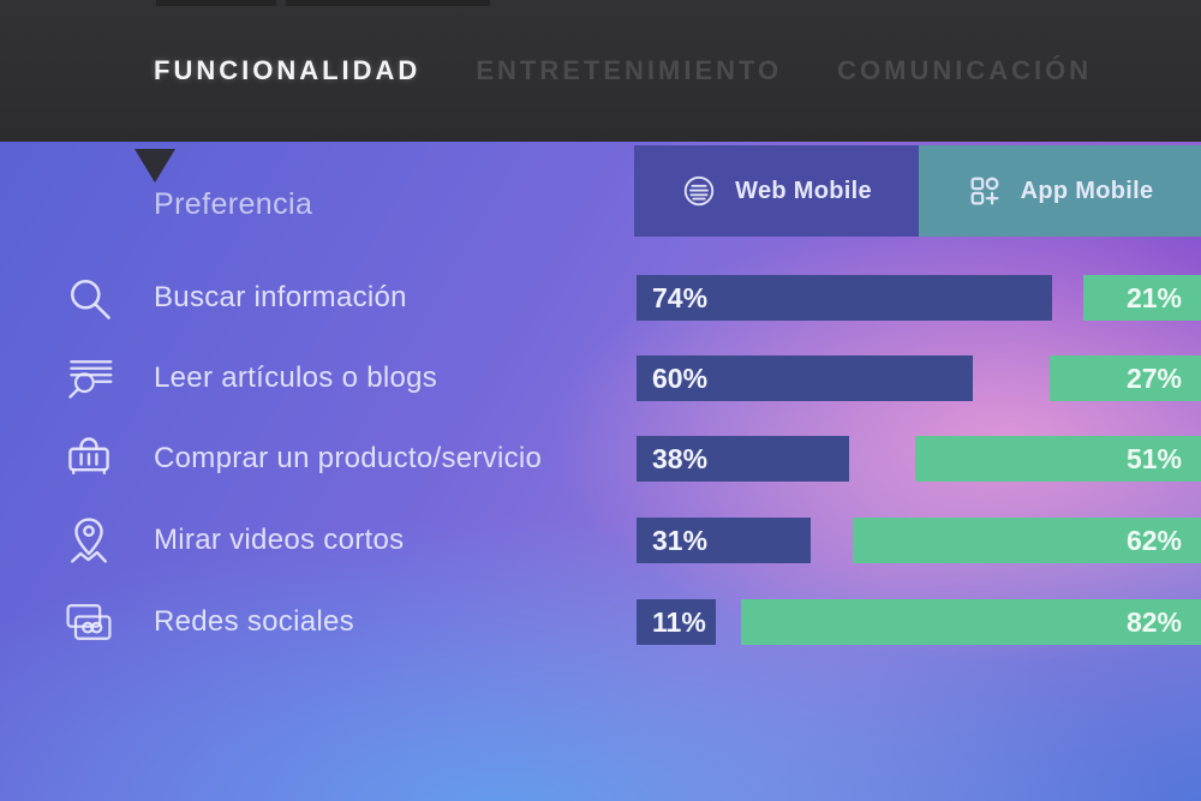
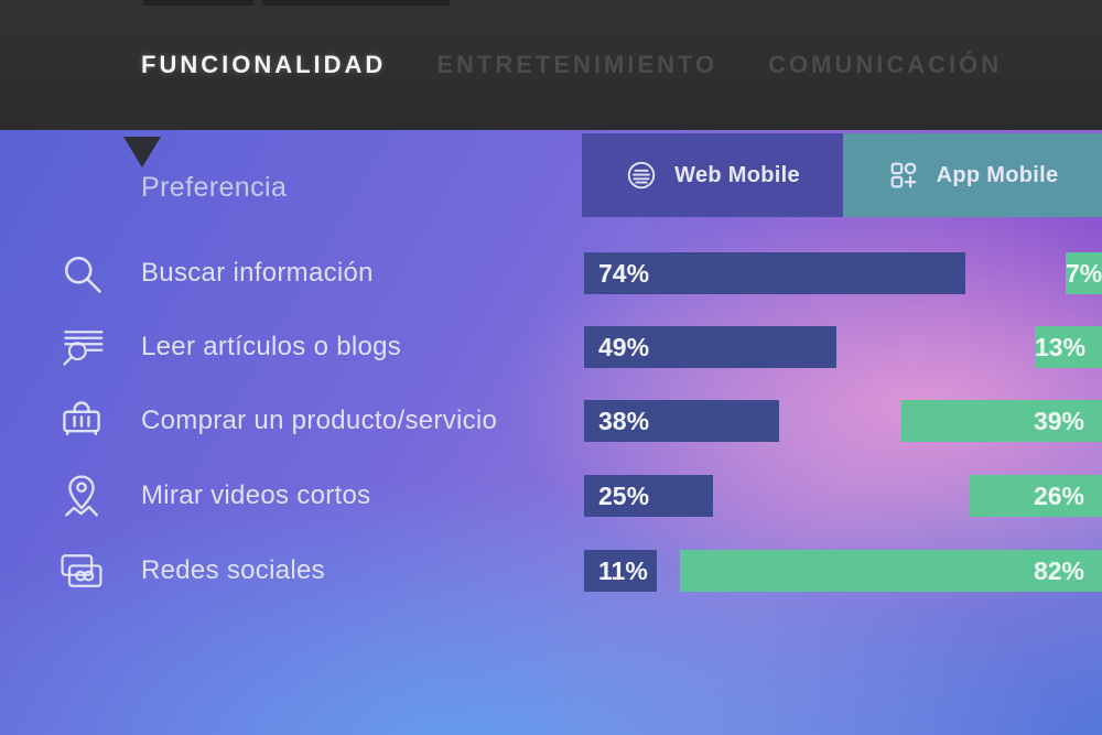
App Mobile/Buscar información: 21% -> 7%
Web Mobile/Leer artículos o blogs: 60% -> 49%
App Mobile/Leer artículos o blogs: 27% -> 13%
App Mobile/Comprar un producto/servicio: 51% -> 39%
Web Mobile/Mirar videos cortos: 31% -> 25%
App Mobile/Mirar videos cortos: 62% -> 26%
